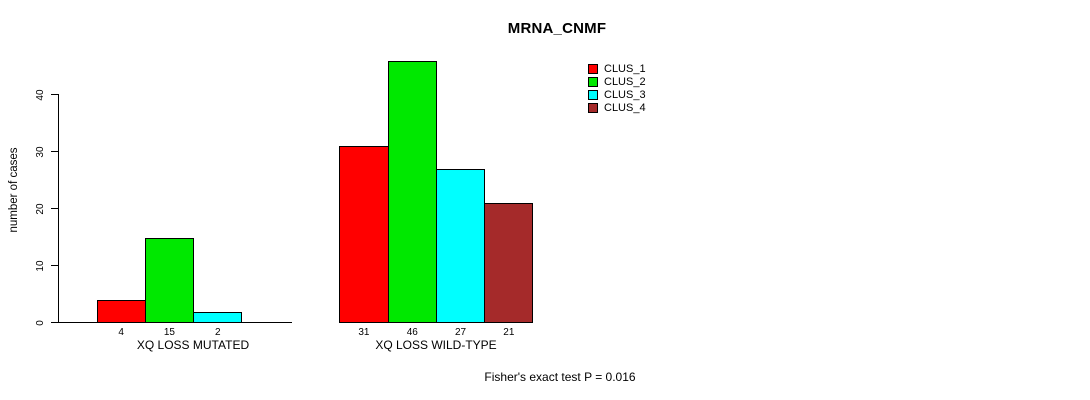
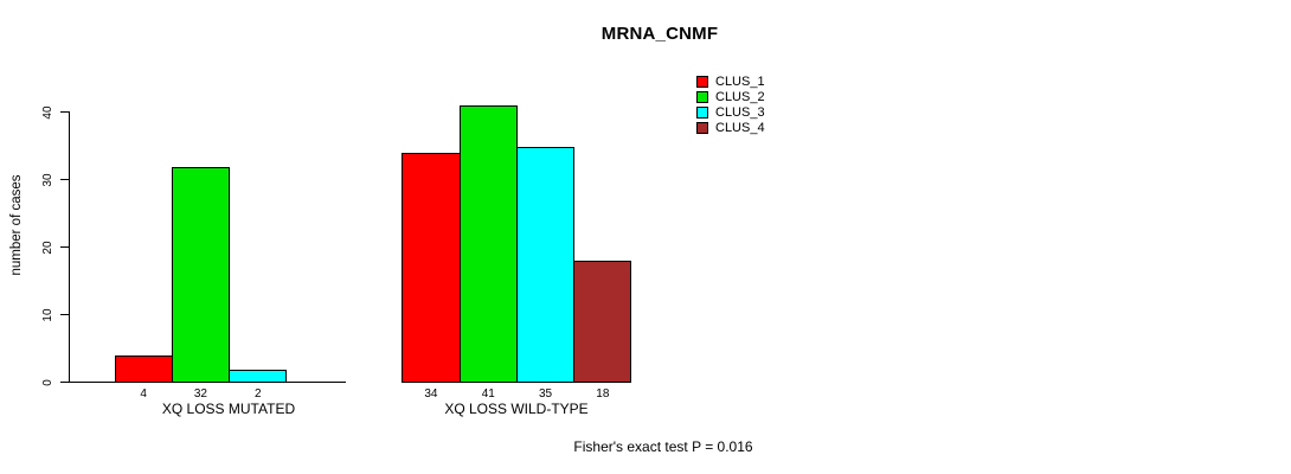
CLUS_2/XQ LOSS MUTATED: 15 -> 32
CLUS_1/XQ LOSS WILD-TYPE: 31 -> 34
CLUS_2/XQ LOSS WILD-TYPE: 46 -> 41
CLUS_3/XQ LOSS WILD-TYPE: 27 -> 35
CLUS_4/XQ LOSS WILD-TYPE: 21 -> 18
